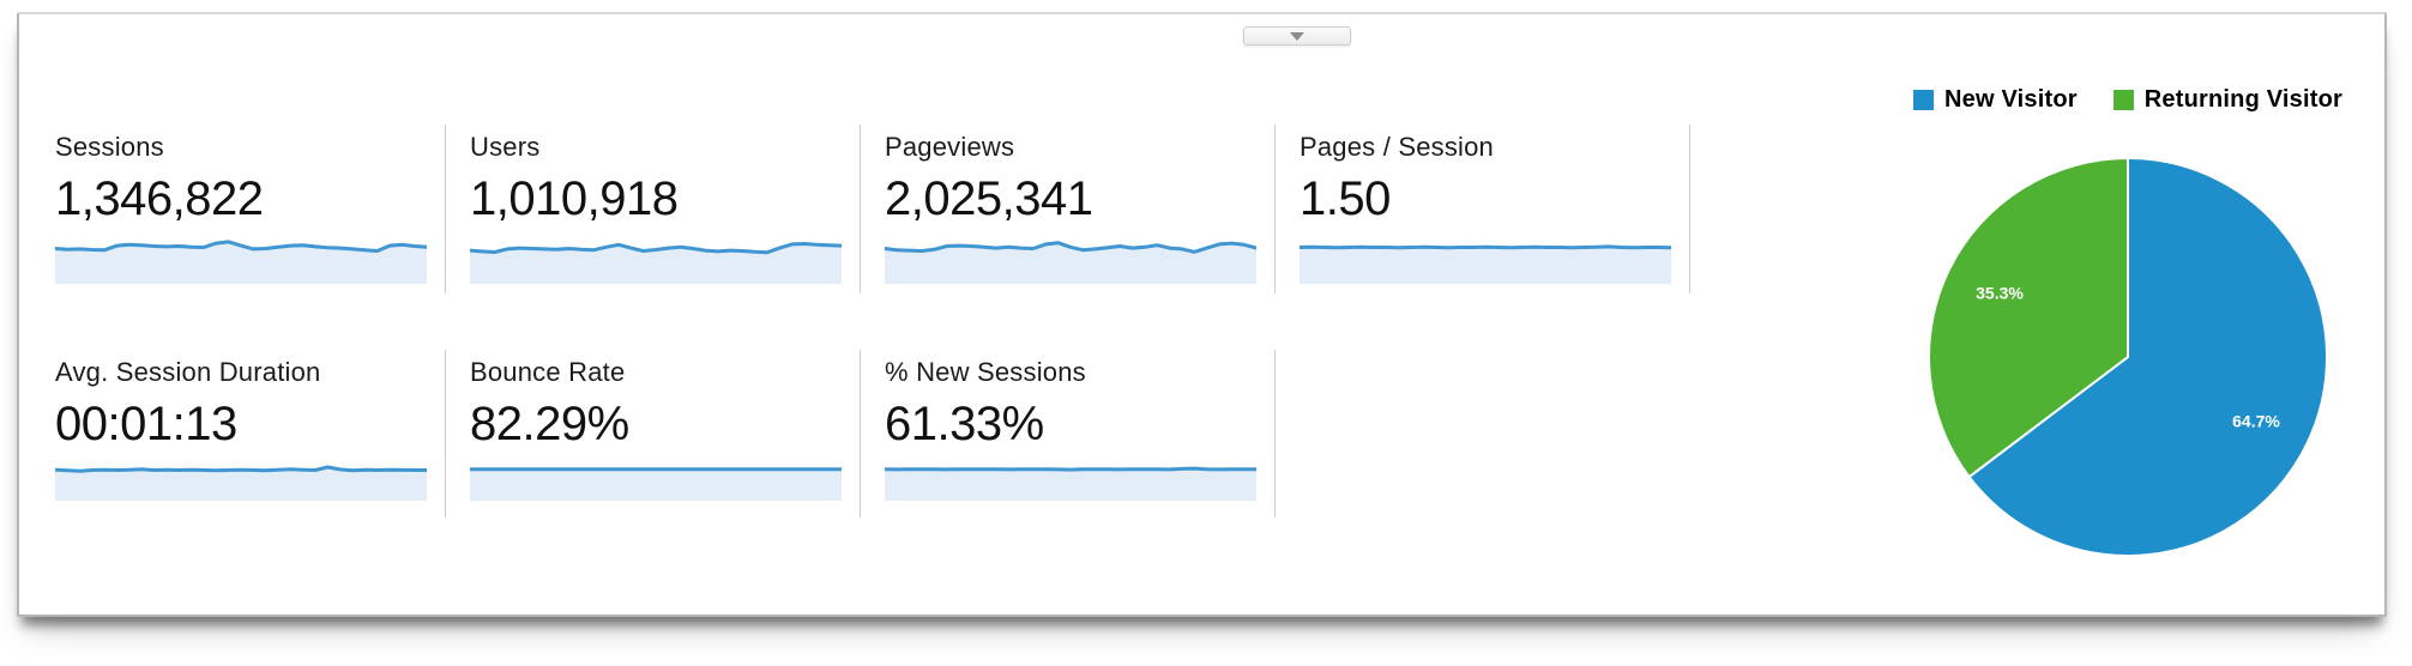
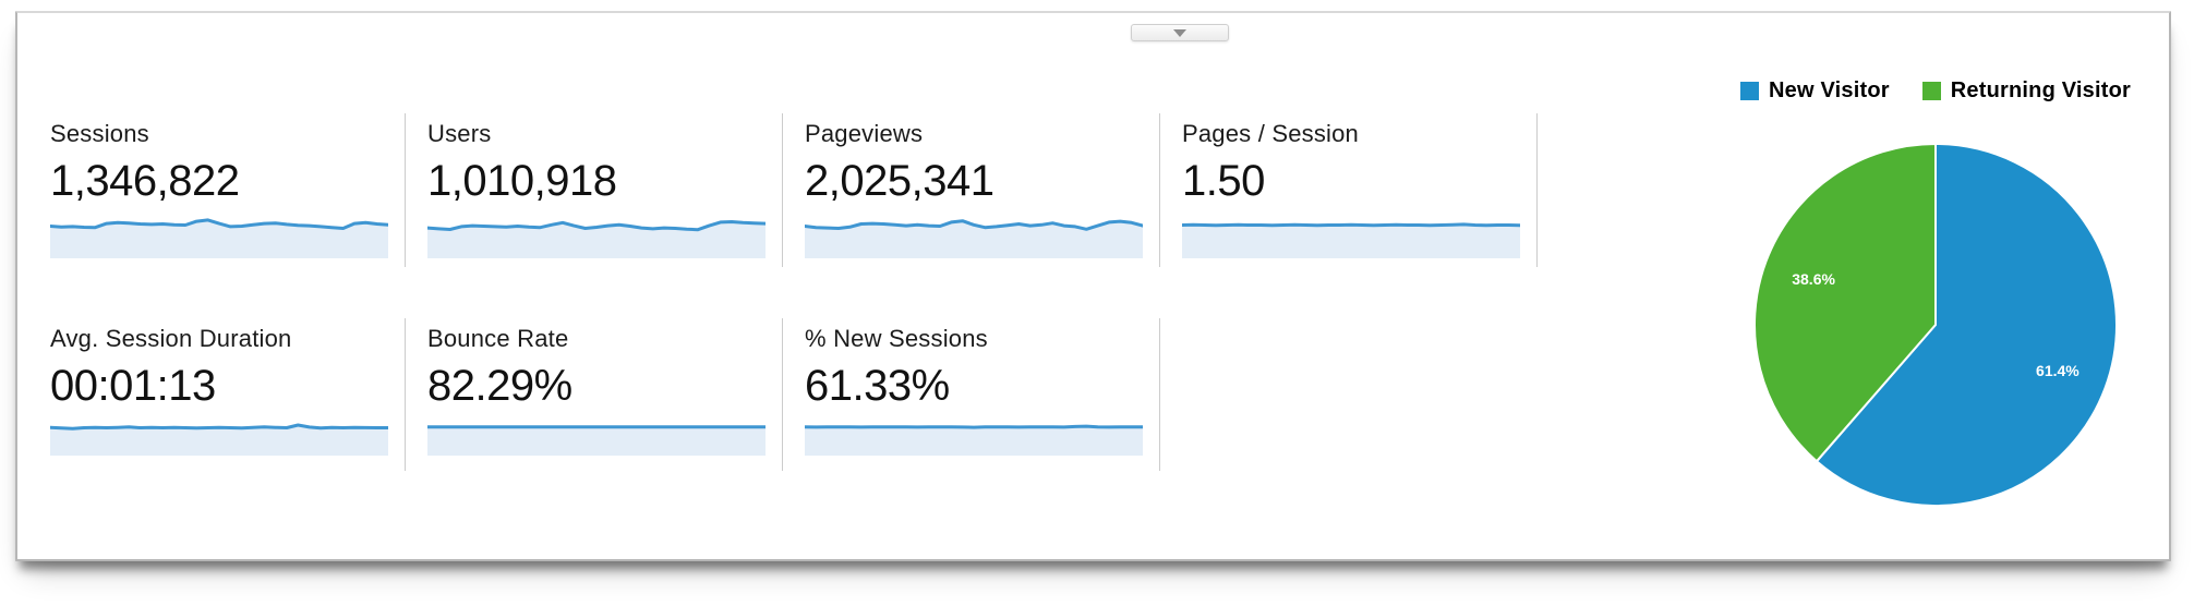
New Visitor: 64.7% -> 61.4%
Returning Visitor: 35.3% -> 38.6%
